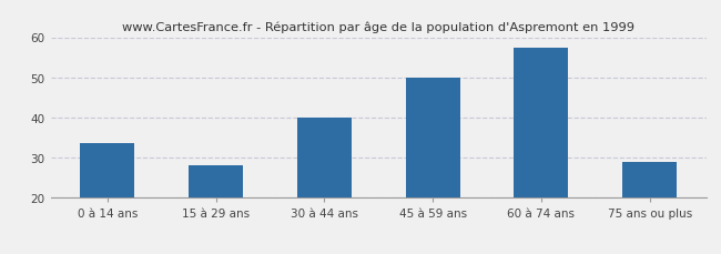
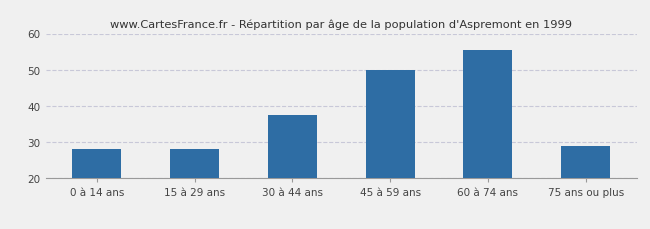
0 à 14 ans: 33.5 -> 28.0
30 à 44 ans: 40.0 -> 37.5
60 à 74 ans: 57.5 -> 55.5
